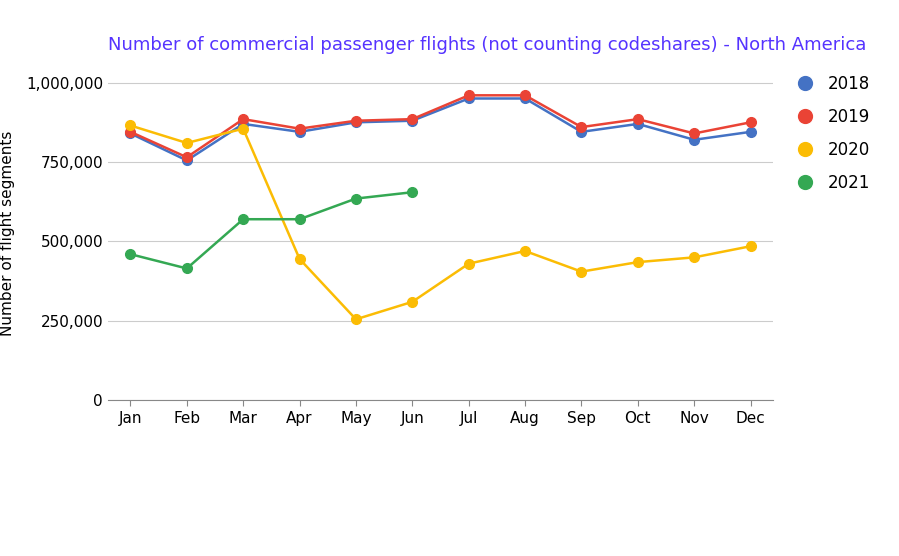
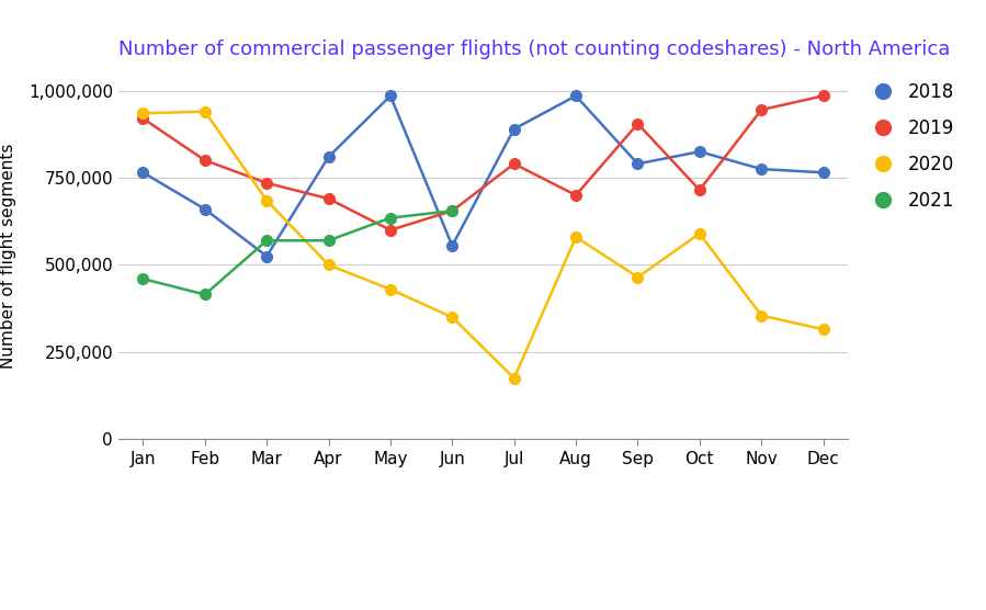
2018/Jan: 840,000 -> 765,000
2019/Jan: 845,000 -> 920,000
2020/Jan: 865,000 -> 935,000
2018/Feb: 755,000 -> 660,000
2019/Feb: 765,000 -> 800,000
2020/Feb: 810,000 -> 940,000
2018/Mar: 870,000 -> 525,000
2019/Mar: 885,000 -> 735,000
2020/Mar: 855,000 -> 685,000
2018/Apr: 845,000 -> 810,000
2019/Apr: 855,000 -> 690,000
2020/Apr: 445,000 -> 500,000
2018/May: 875,000 -> 985,000
2019/May: 880,000 -> 600,000
2020/May: 255,000 -> 430,000
2018/Jun: 880,000 -> 555,000
2019/Jun: 885,000 -> 655,000
2020/Jun: 310,000 -> 350,000
2018/Jul: 950,000 -> 890,000
2019/Jul: 960,000 -> 790,000
2020/Jul: 430,000 -> 175,000
2018/Aug: 950,000 -> 985,000
2019/Aug: 960,000 -> 700,000
2020/Aug: 470,000 -> 580,000
2018/Sep: 845,000 -> 790,000
2019/Sep: 860,000 -> 905,000
2020/Sep: 405,000 -> 465,000
2018/Oct: 870,000 -> 825,000
2019/Oct: 885,000 -> 715,000
2020/Oct: 435,000 -> 590,000
2018/Nov: 820,000 -> 775,000
2019/Nov: 840,000 -> 945,000
2020/Nov: 450,000 -> 355,000
2018/Dec: 845,000 -> 765,000
2019/Dec: 875,000 -> 985,000
2020/Dec: 485,000 -> 315,000
